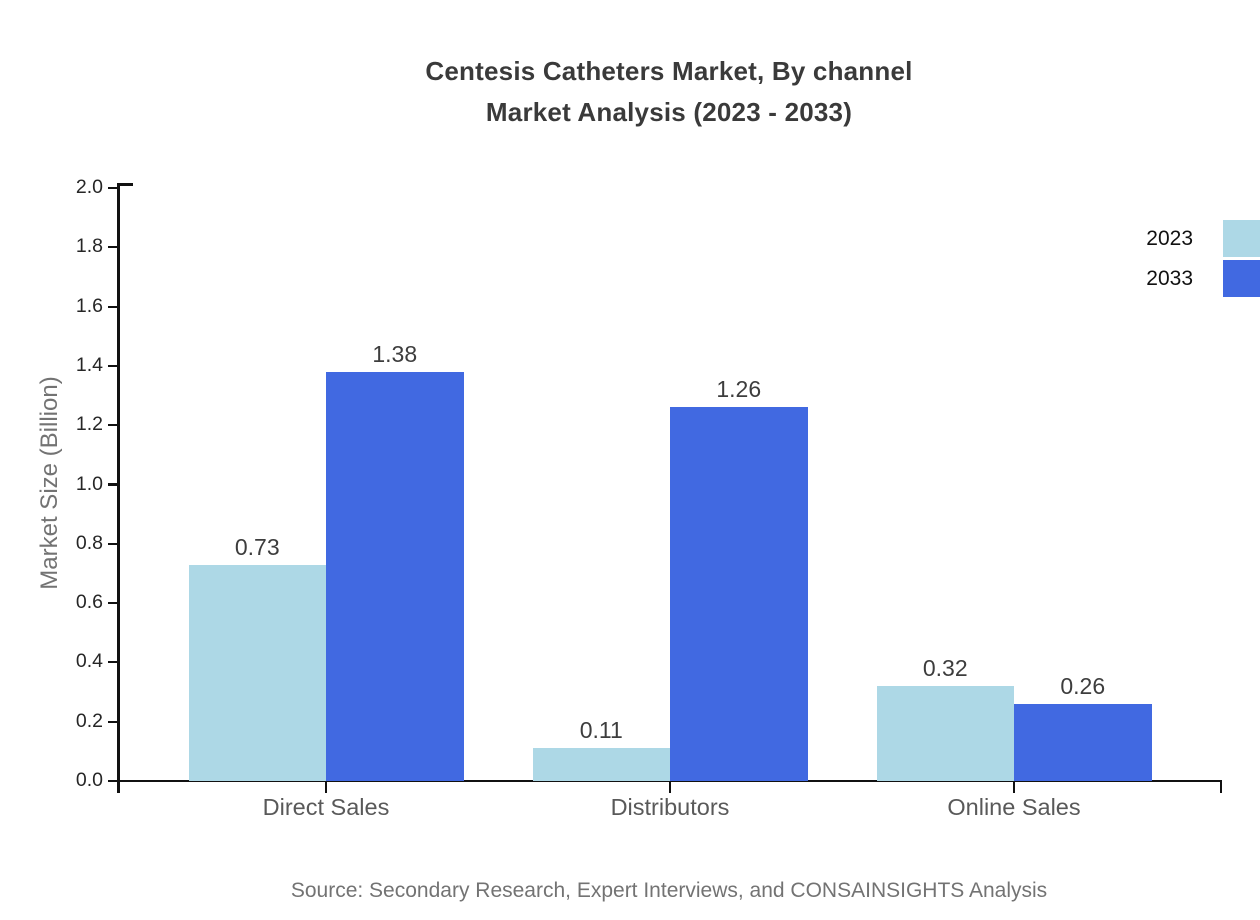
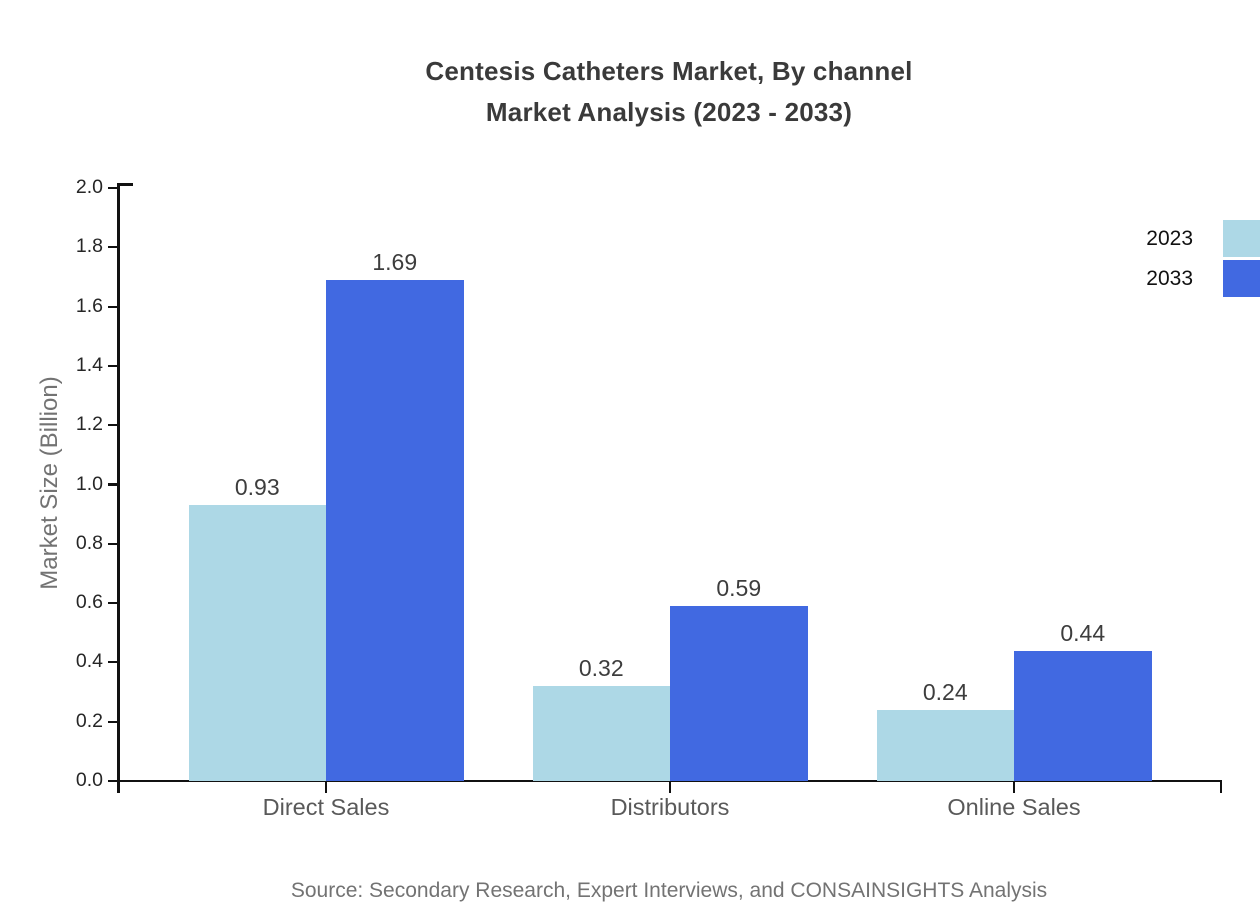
2023/Direct Sales: 0.73 -> 0.93
2033/Direct Sales: 1.38 -> 1.69
2023/Distributors: 0.11 -> 0.32
2033/Distributors: 1.26 -> 0.59
2023/Online Sales: 0.32 -> 0.24
2033/Online Sales: 0.26 -> 0.44
